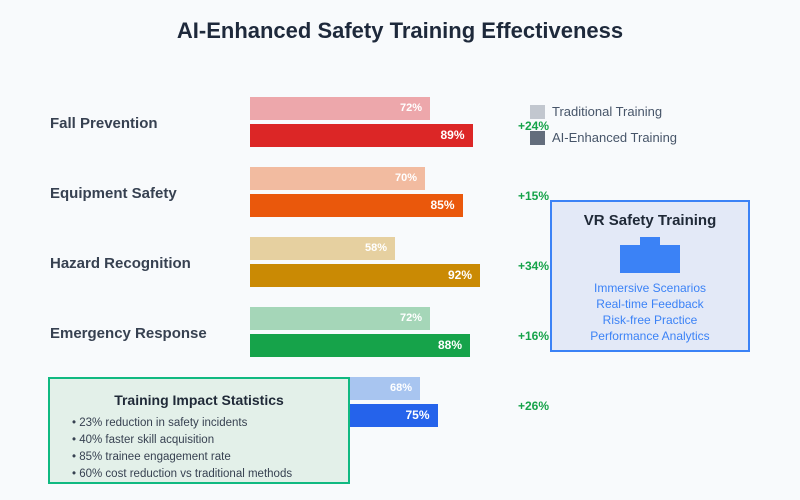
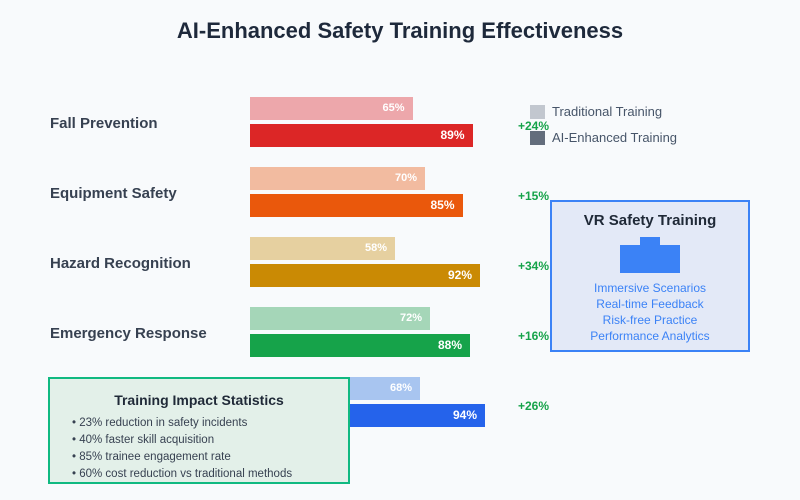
Traditional Training/Fall Prevention: 72% -> 65%
AI-Enhanced Training/PPE Compliance: 75% -> 94%
